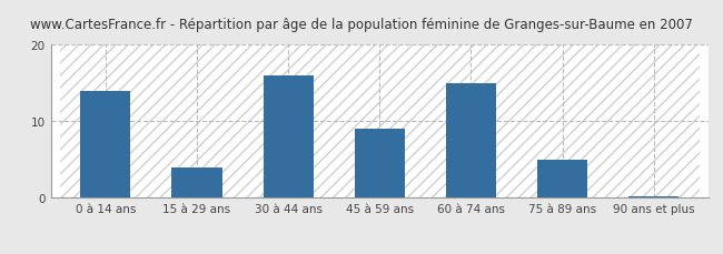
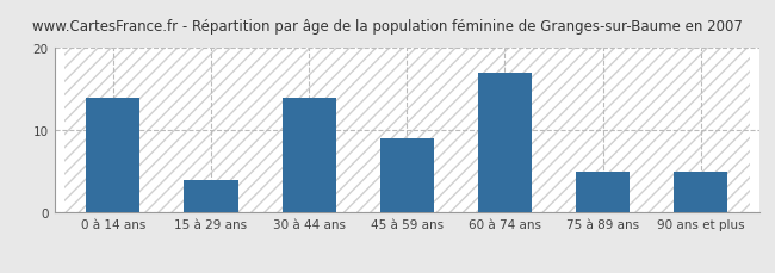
30 à 44 ans: 16.0 -> 14.0
60 à 74 ans: 15.0 -> 17.0
90 ans et plus: 0.2 -> 5.0
